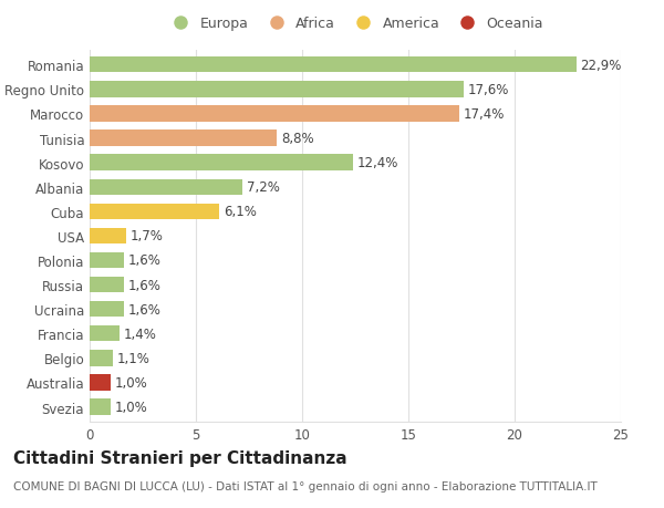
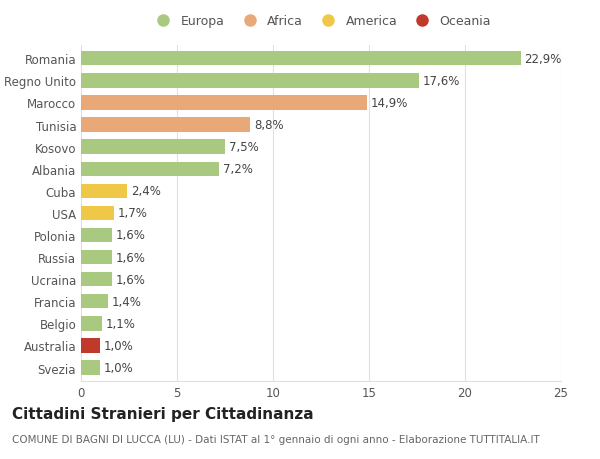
Marocco: 17,4% -> 14,9%
Kosovo: 12,4% -> 7,5%
Cuba: 6,1% -> 2,4%
